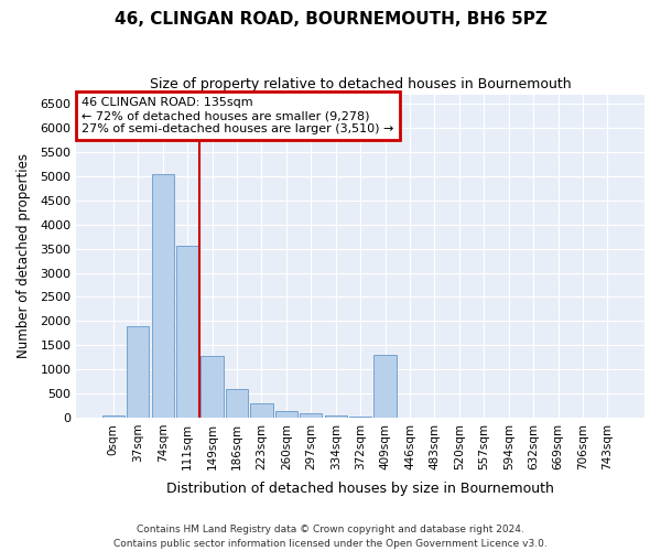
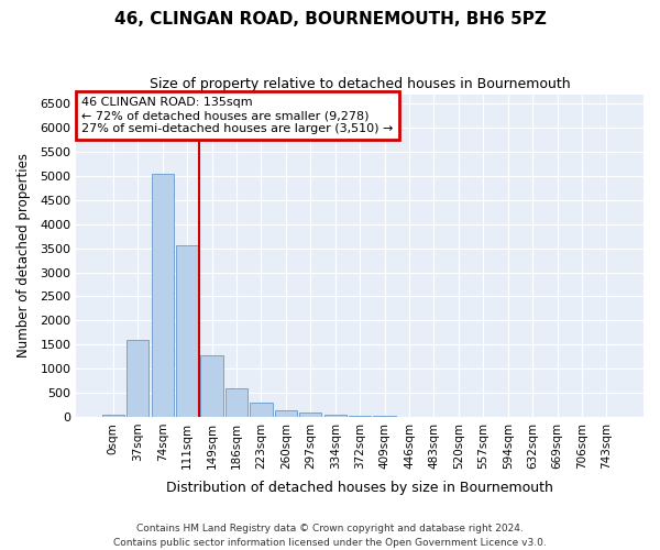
37sqm: 1900 -> 1600
409sqm: 1300 -> 10
